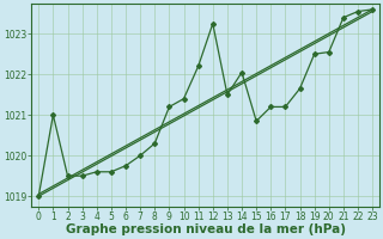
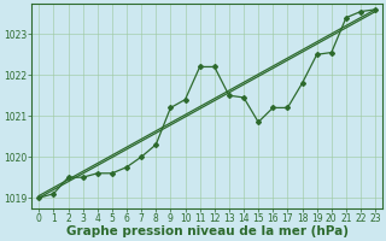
1: 1021.00 -> 1019.10
12: 1023.25 -> 1022.20
14: 1022.05 -> 1021.45
18: 1021.65 -> 1021.80
